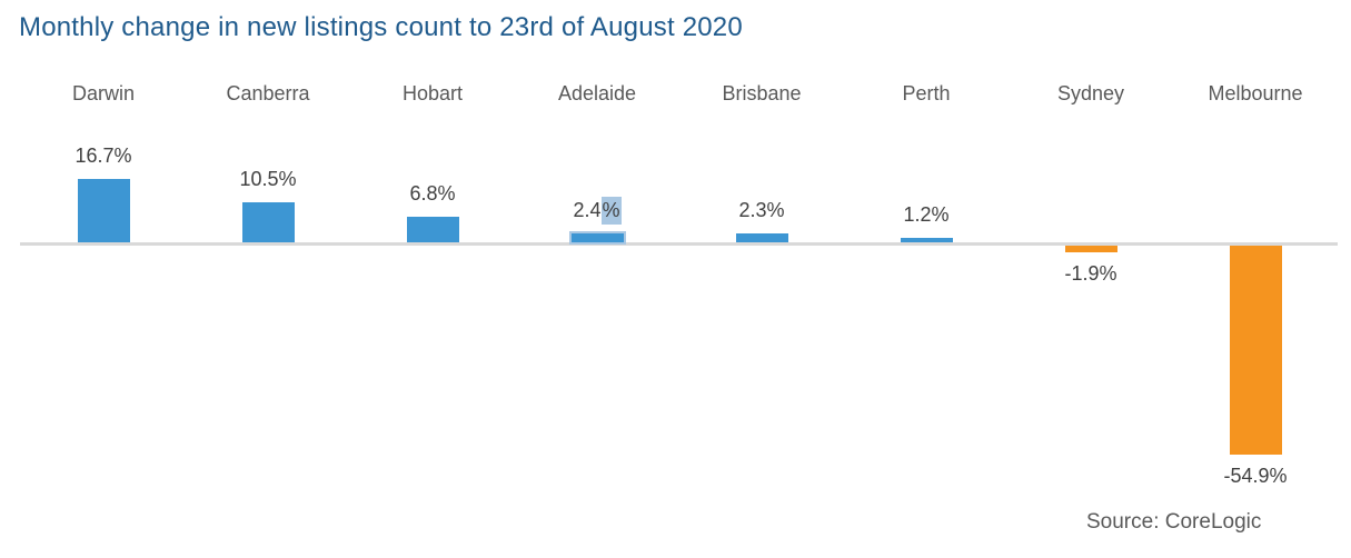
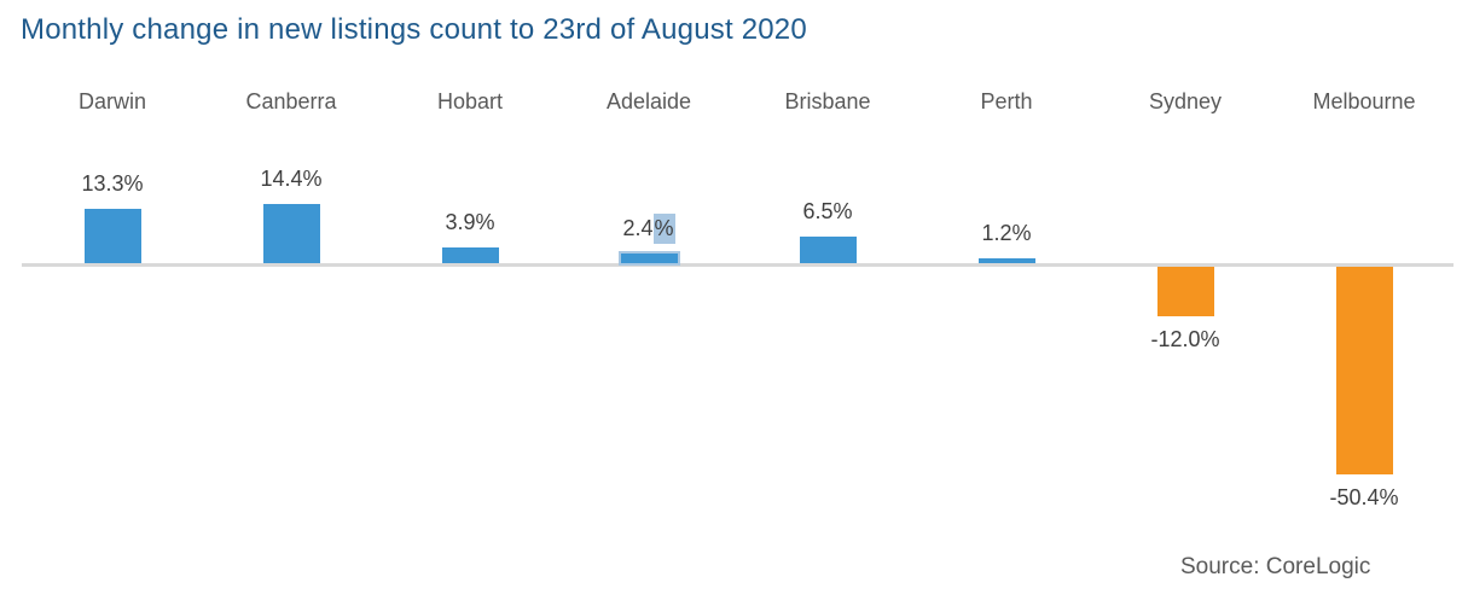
Darwin: 16.7% -> 13.3%
Canberra: 10.5% -> 14.4%
Hobart: 6.8% -> 3.9%
Brisbane: 2.3% -> 6.5%
Sydney: -1.9% -> -12.0%
Melbourne: -54.9% -> -50.4%
